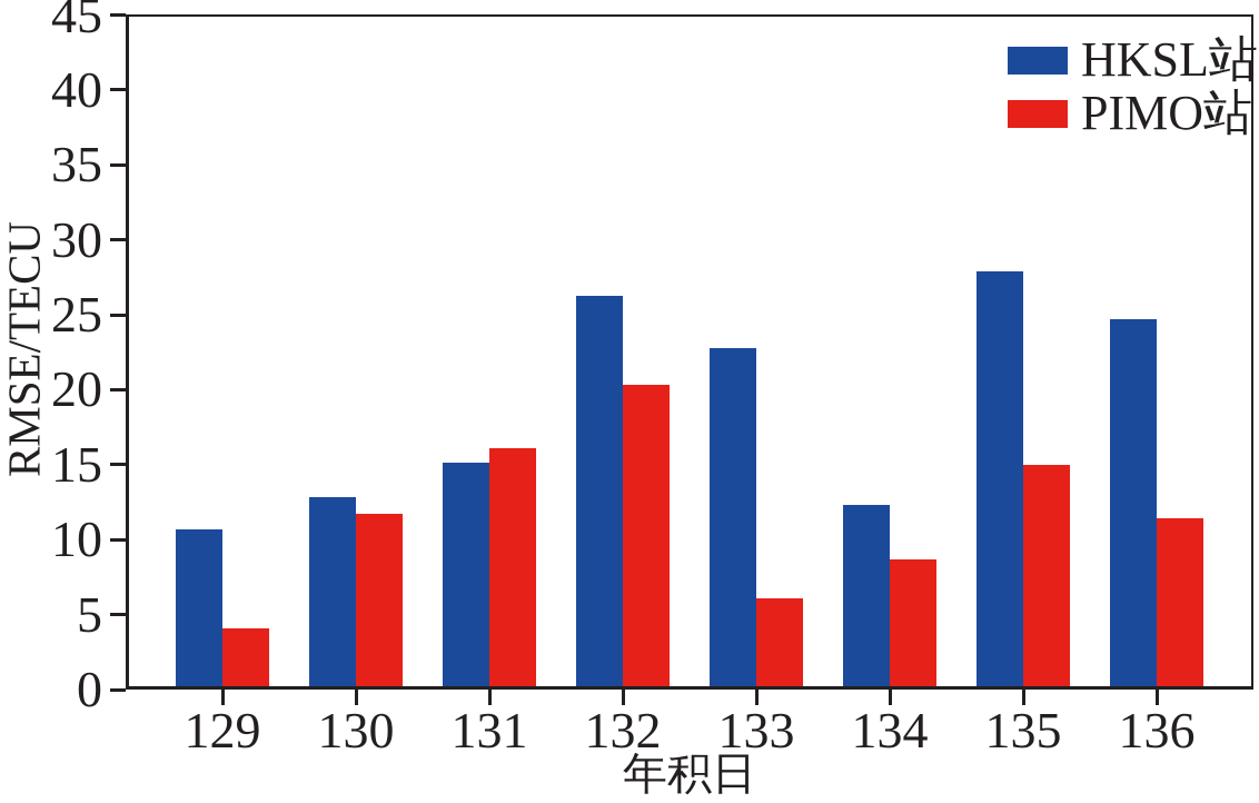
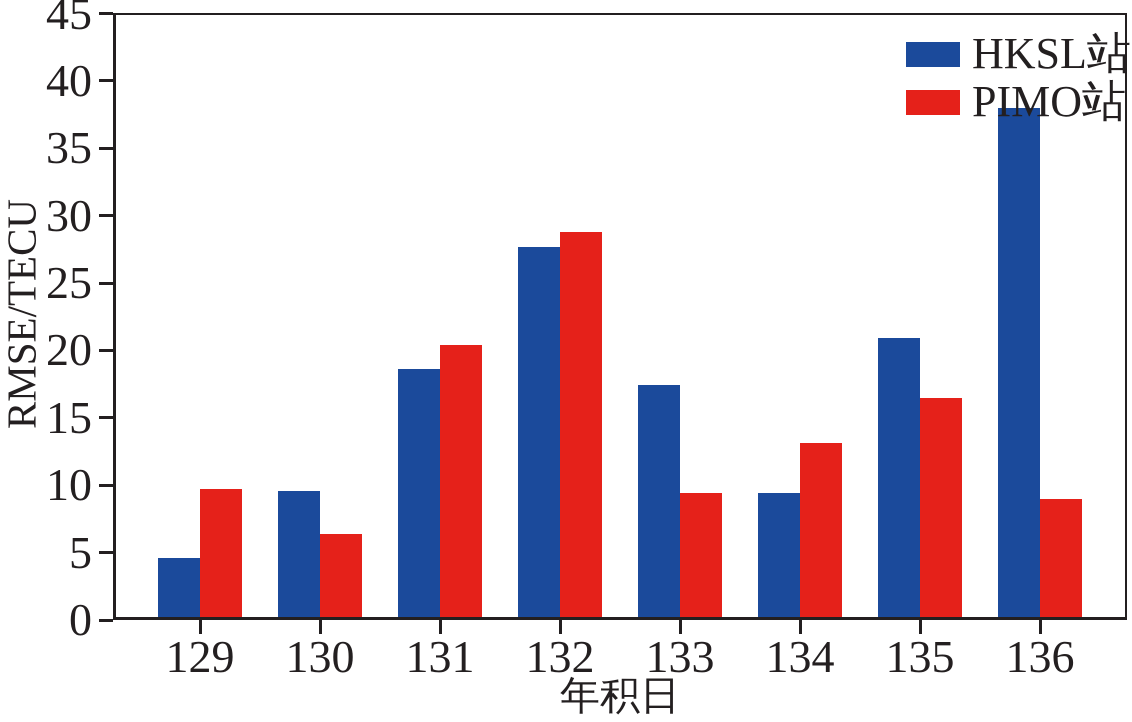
HKSL站/129: 10.7 -> 4.6
PIMO站/129: 4.1 -> 9.7
HKSL站/130: 12.8 -> 9.6
PIMO站/130: 11.7 -> 6.4
HKSL站/131: 15.1 -> 18.6
PIMO站/131: 16.1 -> 20.4
HKSL站/132: 26.3 -> 27.7
PIMO站/132: 20.3 -> 28.8
HKSL站/133: 22.8 -> 17.4
PIMO站/133: 6.1 -> 9.4
HKSL站/134: 12.3 -> 9.4
PIMO站/134: 8.7 -> 13.1
HKSL站/135: 27.9 -> 20.9
PIMO站/135: 15.0 -> 16.5
HKSL站/136: 24.7 -> 38.0
PIMO站/136: 11.4 -> 9.0
